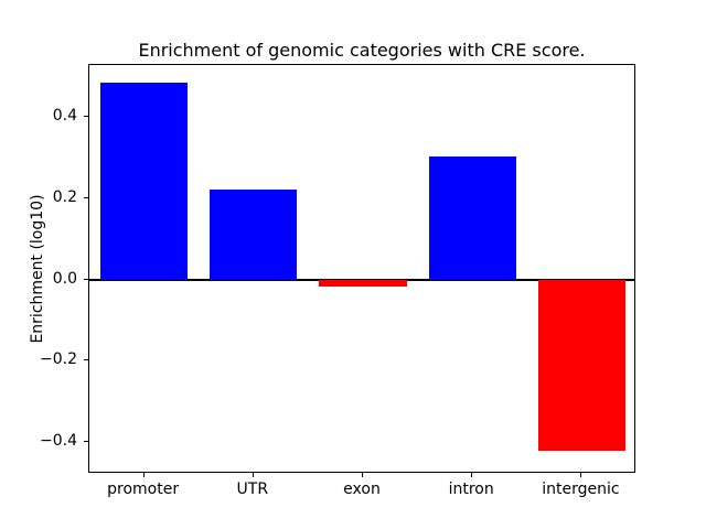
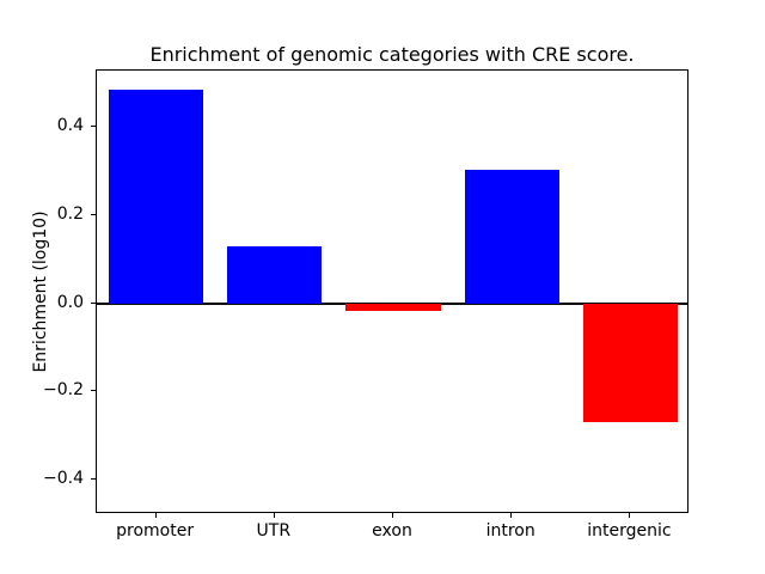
UTR: 0.22 -> 0.13
intergenic: -0.42 -> -0.27
